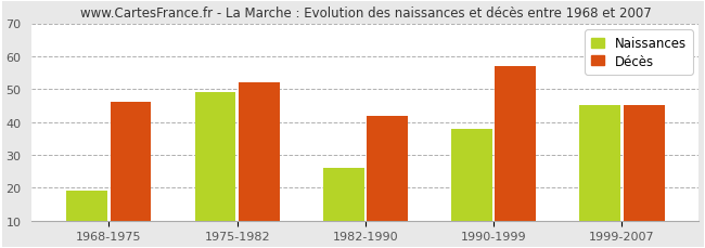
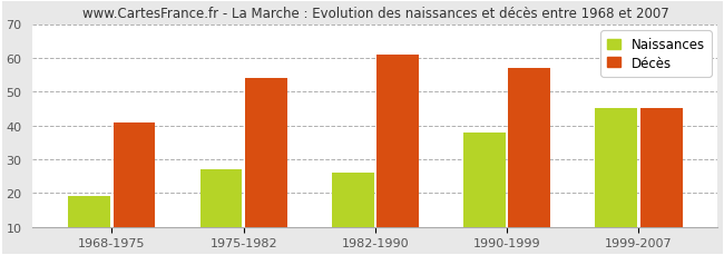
Décès/1968-1975: 46 -> 41
Naissances/1975-1982: 49 -> 27
Décès/1975-1982: 52 -> 54
Décès/1982-1990: 42 -> 61
